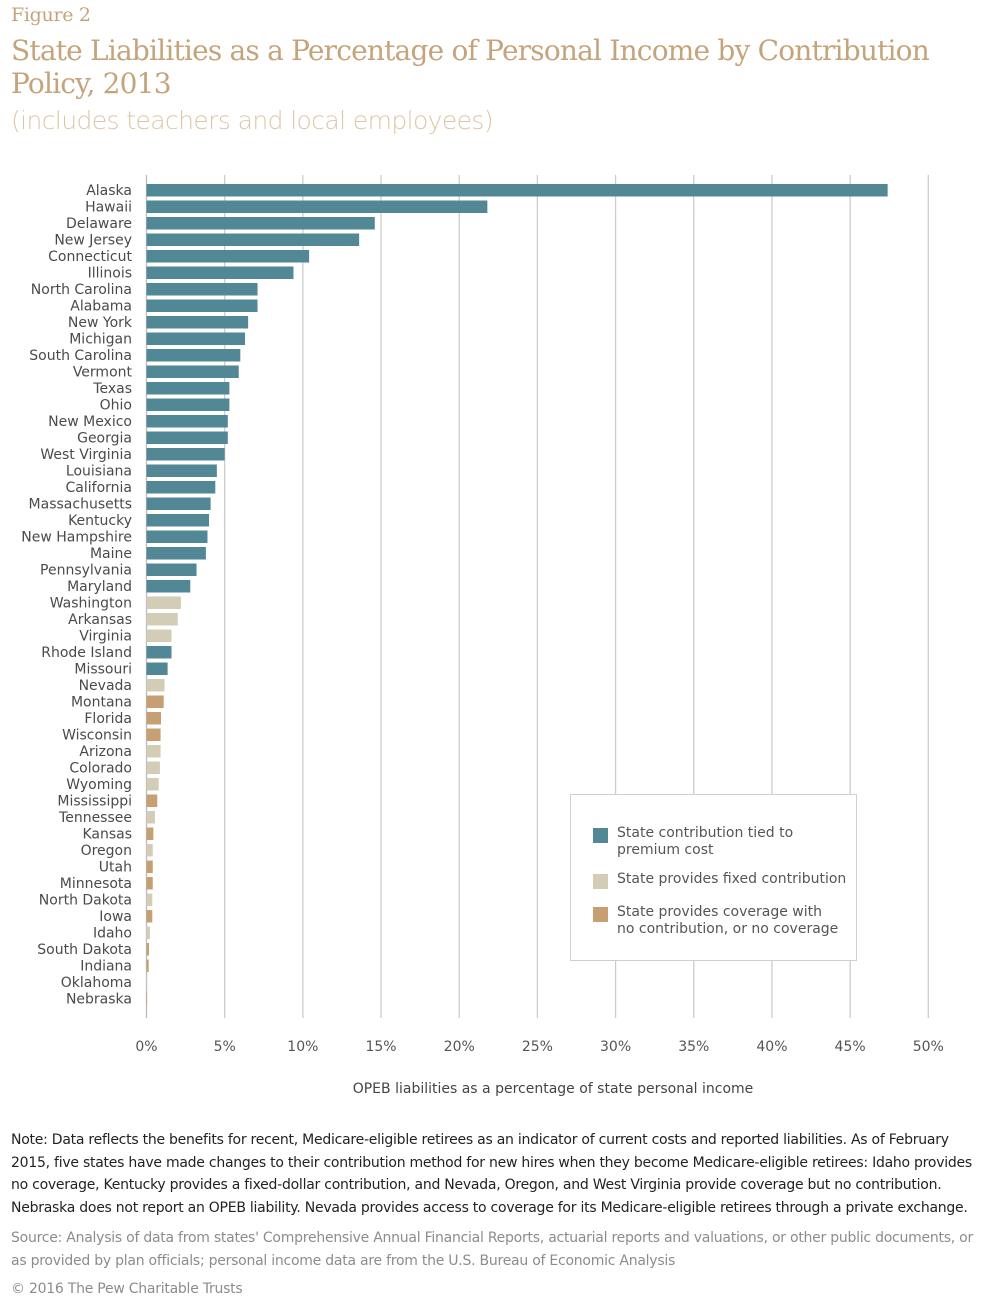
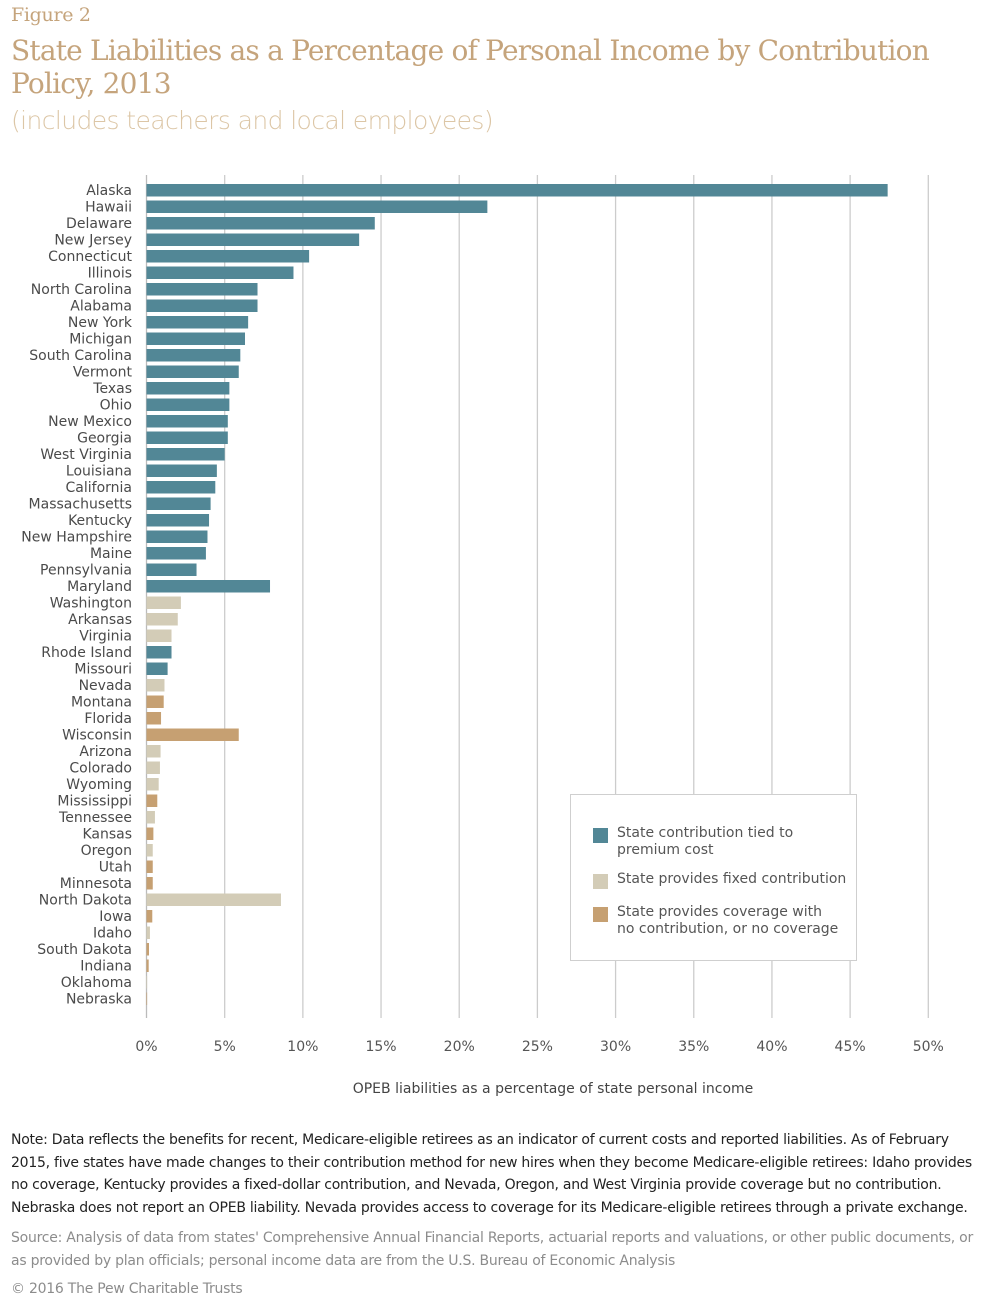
Maryland: 2.8% -> 7.9%
Wisconsin: 0.9% -> 5.9%
North Dakota: 0.4% -> 8.6%
